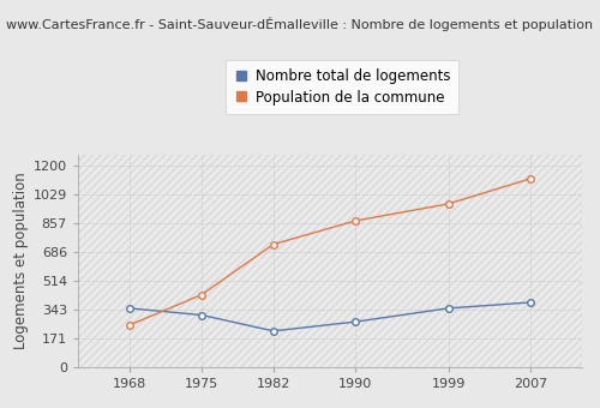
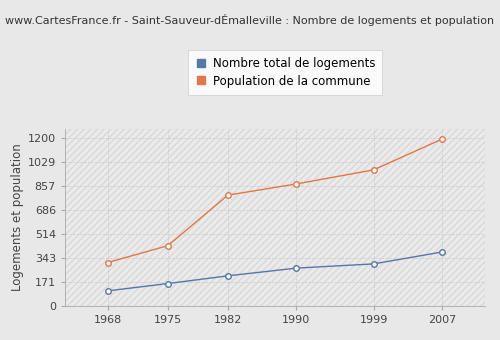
Nombre total de logements/1968: 350 -> 110
Population de la commune/1968: 250 -> 310
Nombre total de logements/1975: 310 -> 160
Population de la commune/1982: 730 -> 790
Nombre total de logements/1999: 350 -> 300
Population de la commune/2007: 1120 -> 1190
